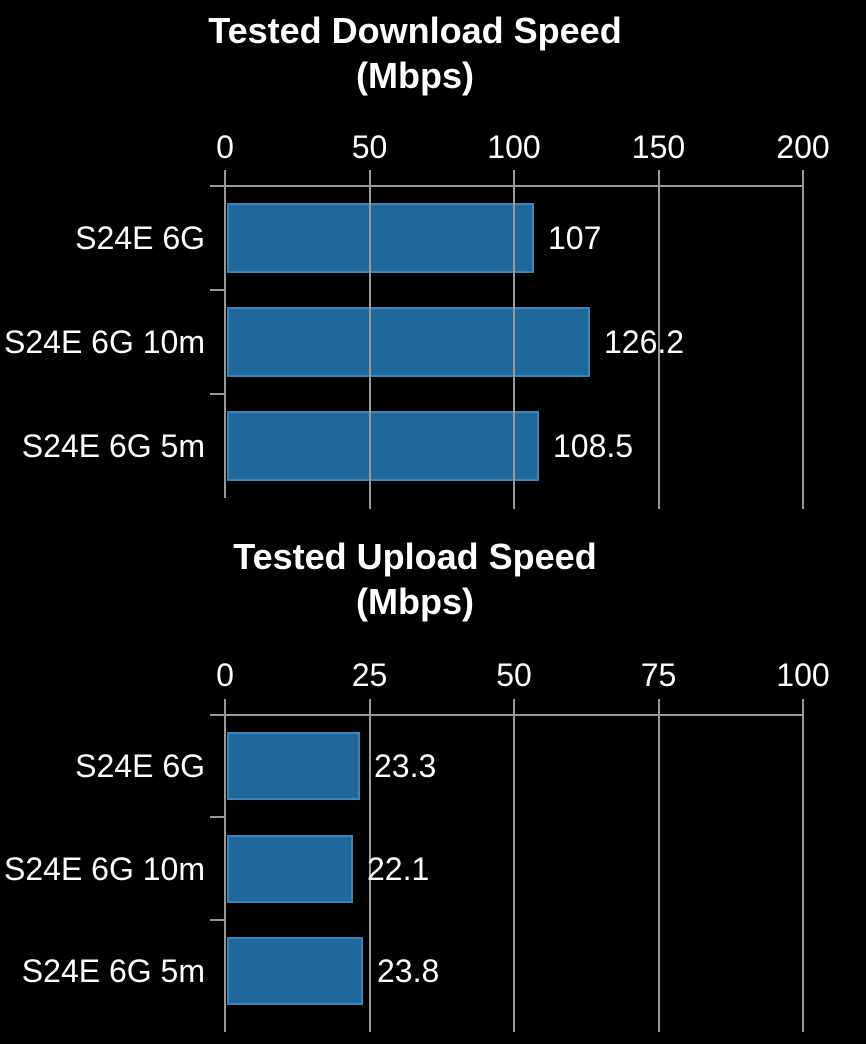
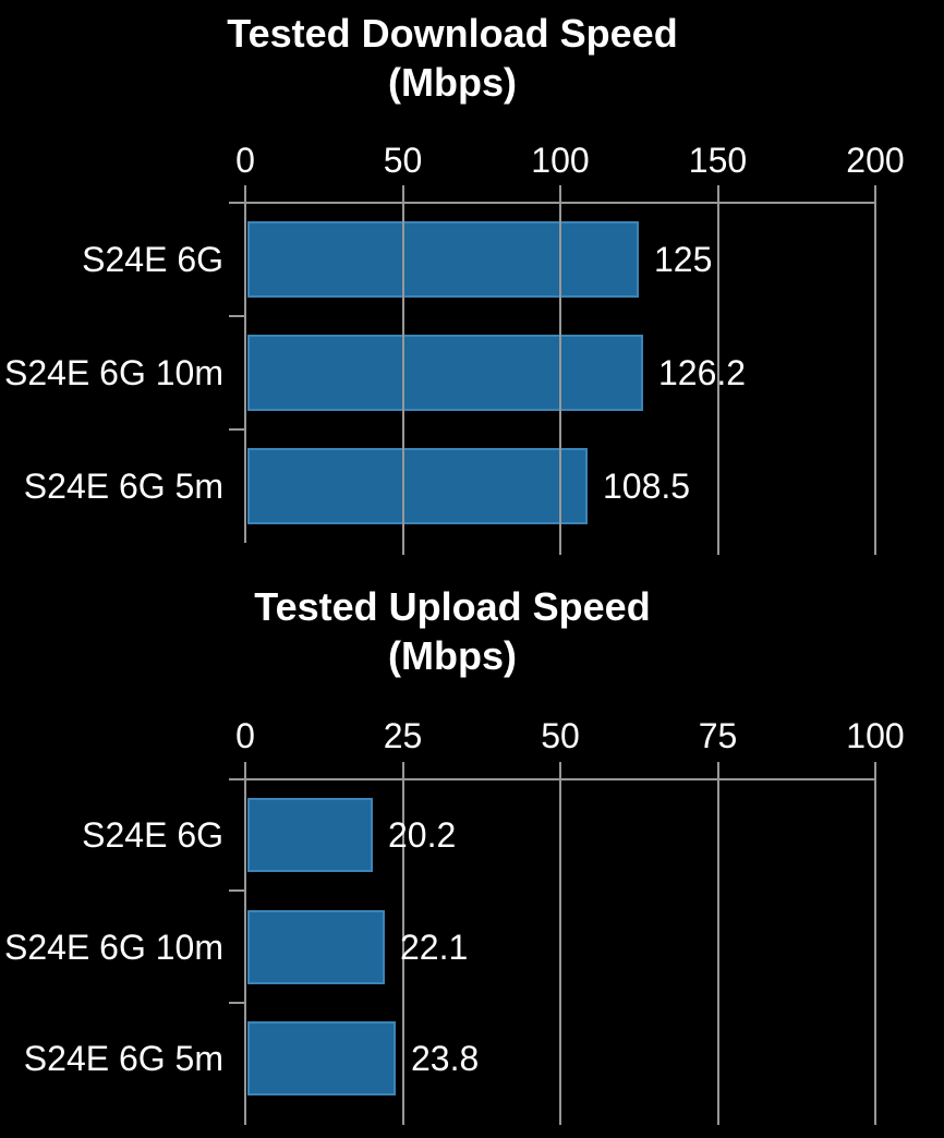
Tested Download Speed (Mbps)/S24E 6G: 107 -> 125
Tested Upload Speed (Mbps)/S24E 6G: 23.3 -> 20.2
